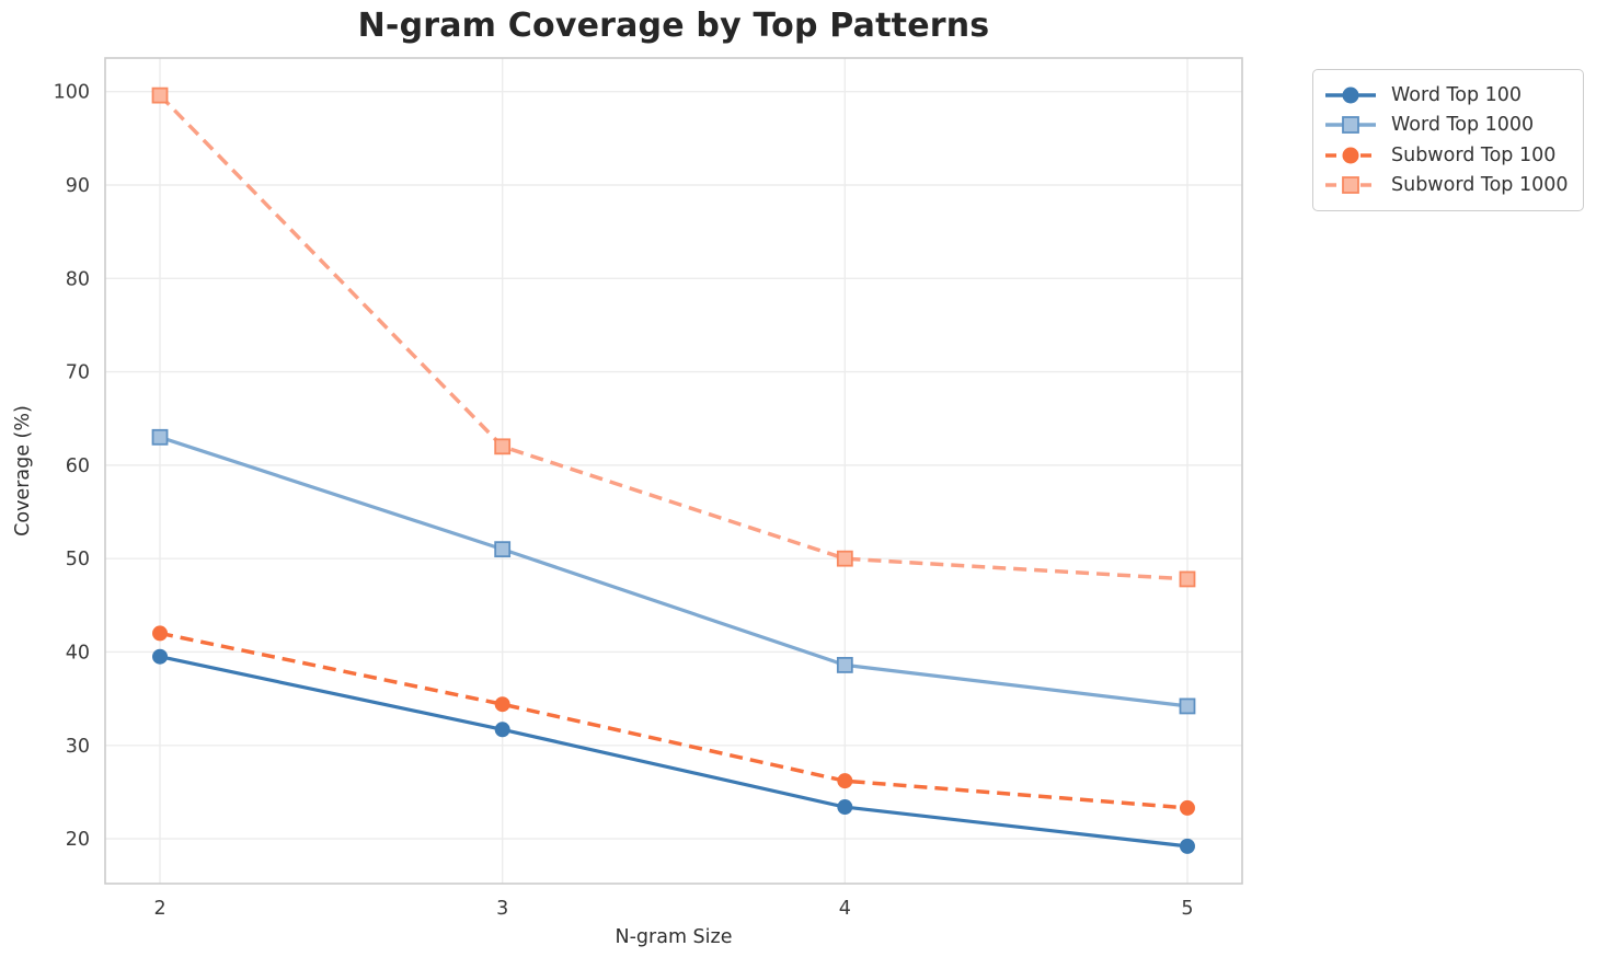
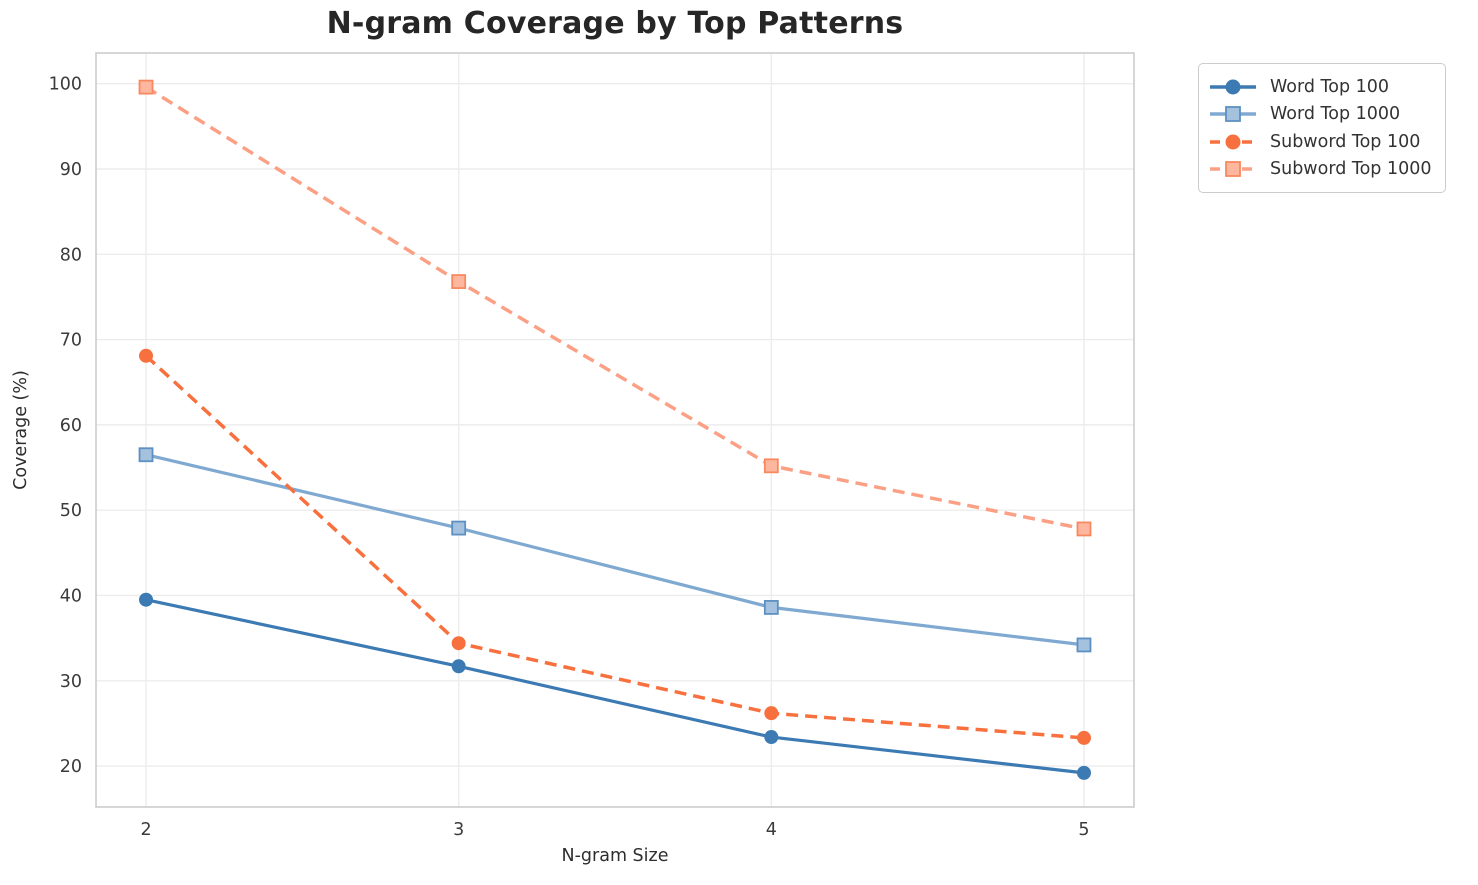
Word Top 1000/2: 63 -> 56
Subword Top 100/2: 42 -> 68
Word Top 1000/3: 51 -> 48
Subword Top 1000/3: 62 -> 77
Subword Top 1000/4: 50 -> 55
